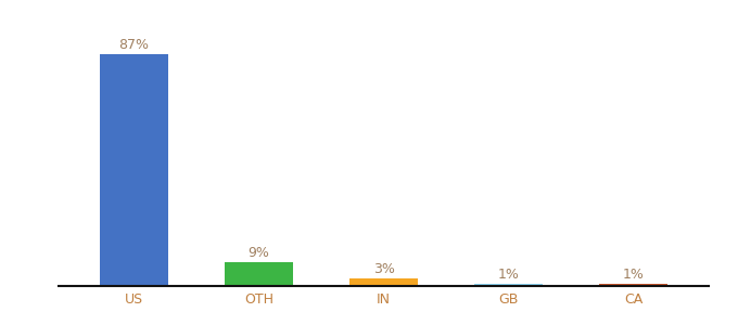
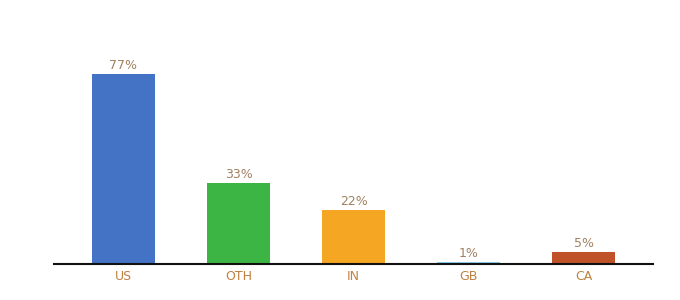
US: 87% -> 77%
OTH: 9% -> 33%
IN: 3% -> 22%
CA: 1% -> 5%
